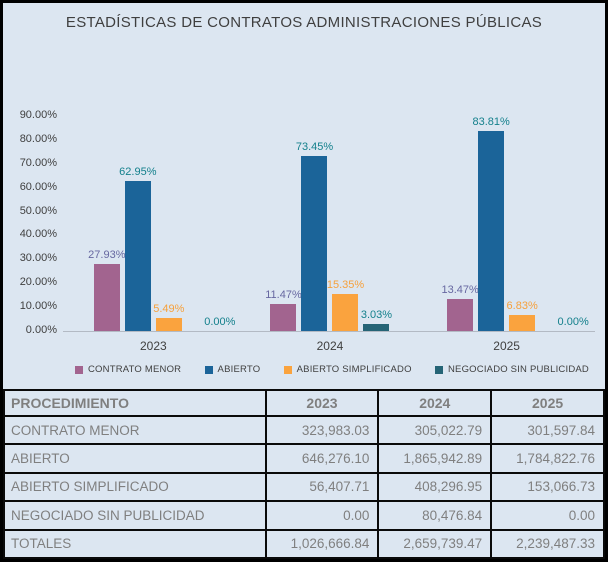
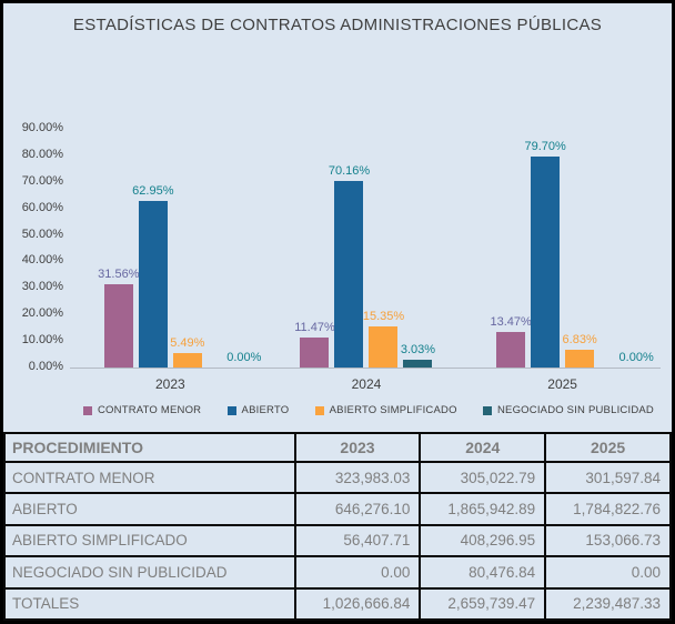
CONTRATO MENOR/2023: 27.93% -> 31.56%
ABIERTO/2024: 73.45% -> 70.16%
ABIERTO/2025: 83.81% -> 79.70%
